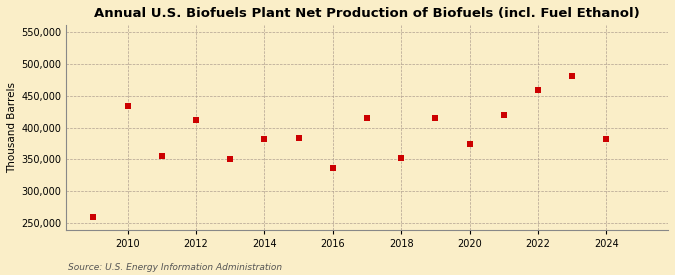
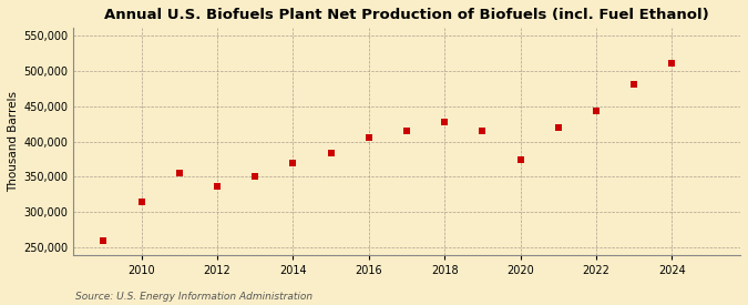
2010: 434,000 -> 315,000
2012: 412,000 -> 337,000
2014: 382,000 -> 370,000
2016: 336,000 -> 405,000
2018: 352,000 -> 428,000
2022: 458,000 -> 443,000
2024: 382,000 -> 510,000
